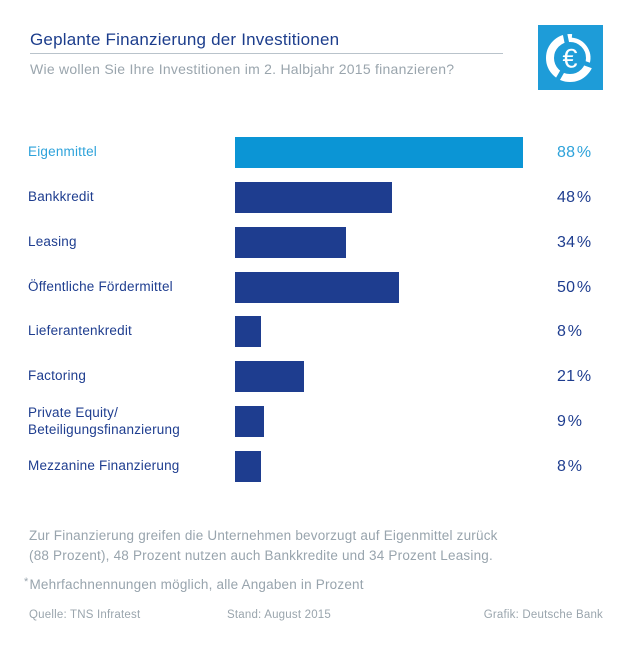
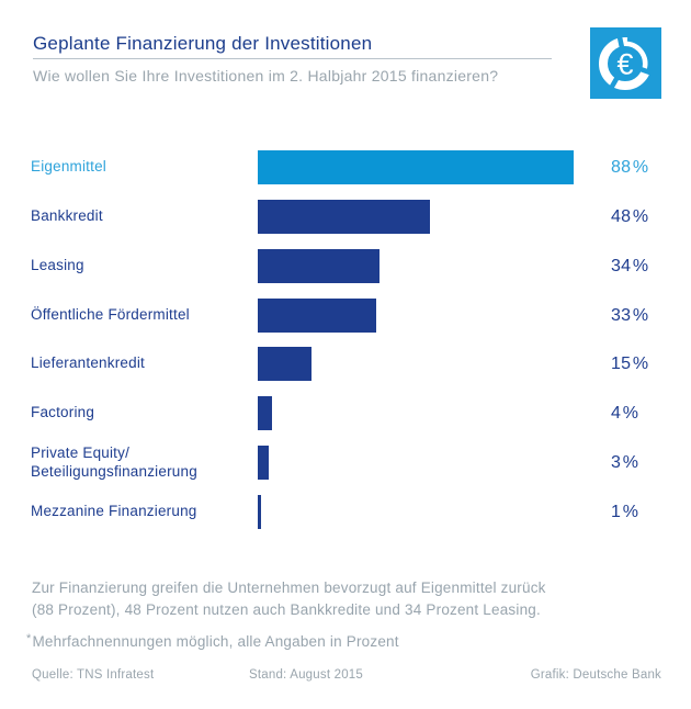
Öffentliche Fördermittel: 50 -> 33
Lieferantenkredit: 8 -> 15
Factoring: 21 -> 4
Private Equity/ Beteiligungsfinanzierung: 9 -> 3
Mezzanine Finanzierung: 8 -> 1
